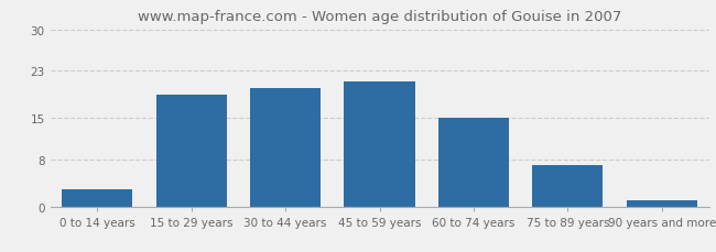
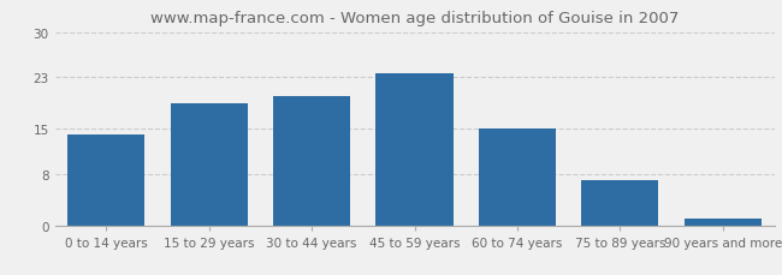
0 to 14 years: 3.0 -> 14.0
45 to 59 years: 21.2 -> 23.5
